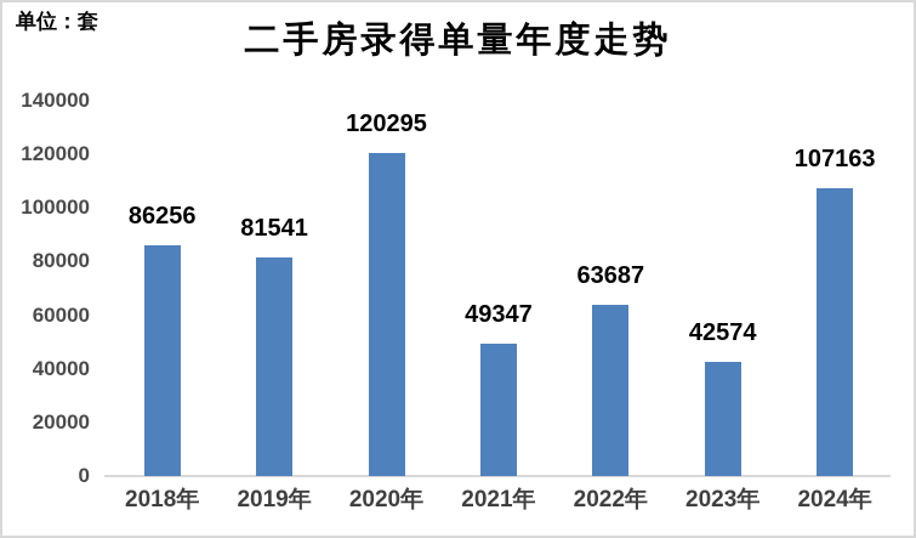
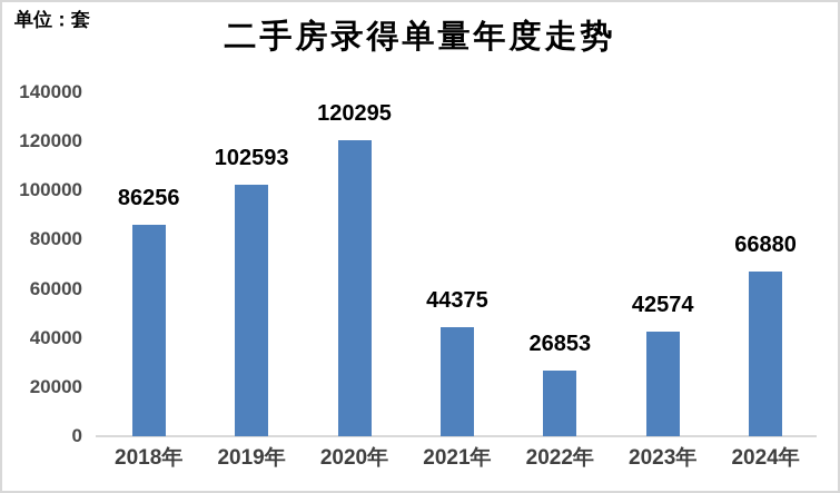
2019年: 81541 -> 102593
2021年: 49347 -> 44375
2022年: 63687 -> 26853
2024年: 107163 -> 66880
